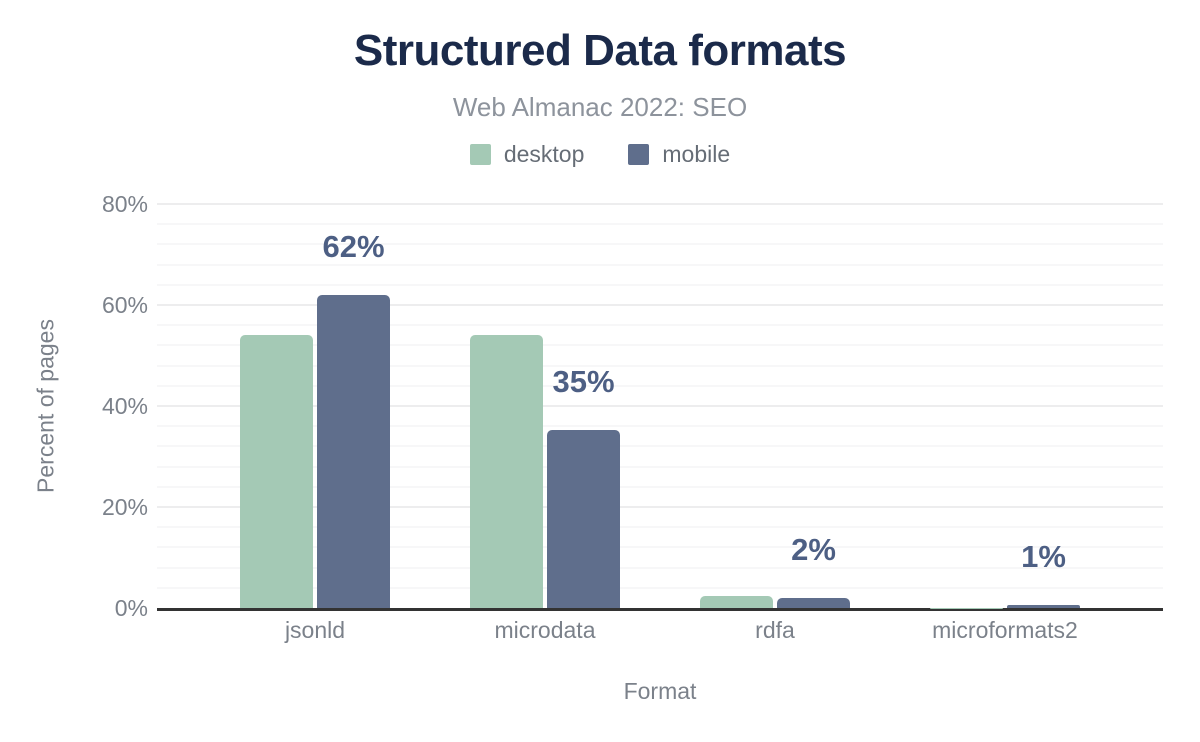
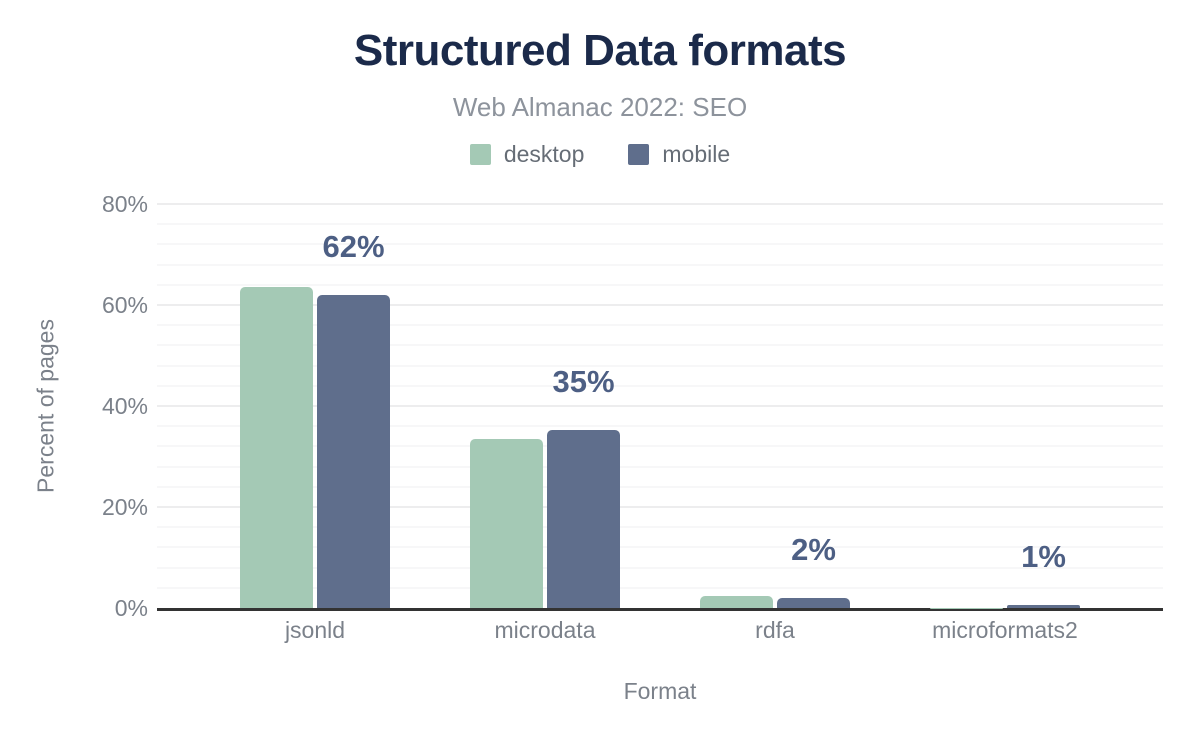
desktop/jsonld: 54% -> 64%
desktop/microdata: 54% -> 33%
